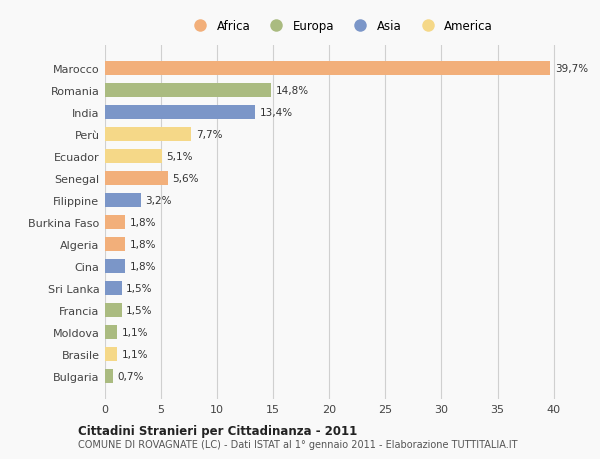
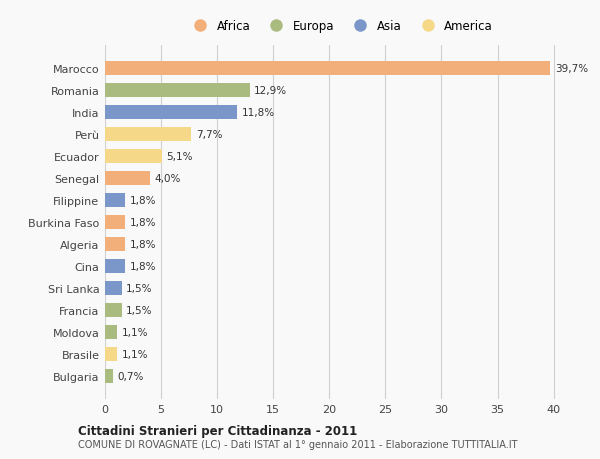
Romania: 14,8% -> 12,9%
India: 13,4% -> 11,8%
Senegal: 5,6% -> 4,0%
Filippine: 3,2% -> 1,8%
